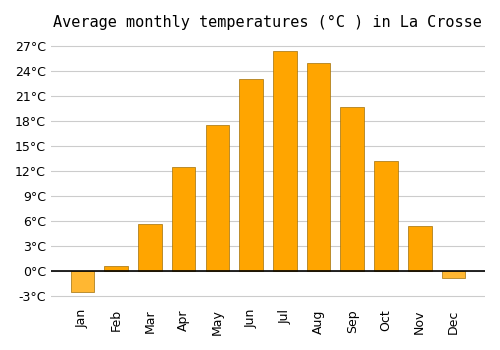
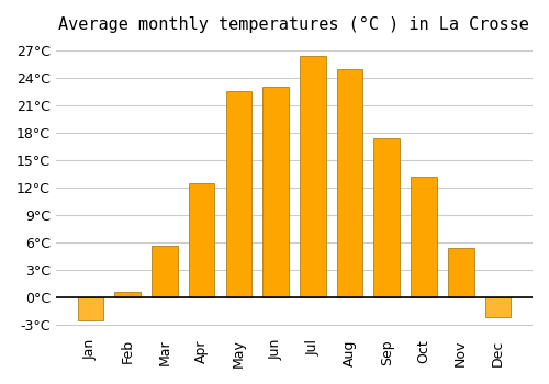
May: 17.6°C -> 22.6°C
Sep: 19.7°C -> 17.4°C
Dec: -0.8°C -> -2.2°C
